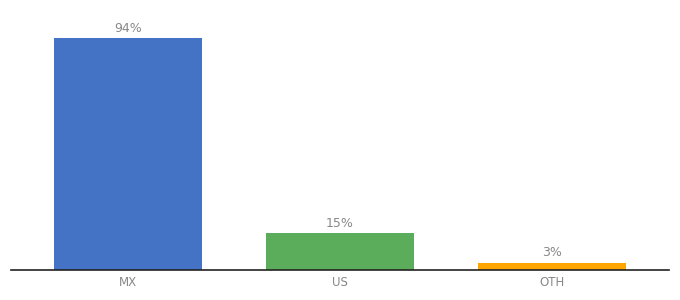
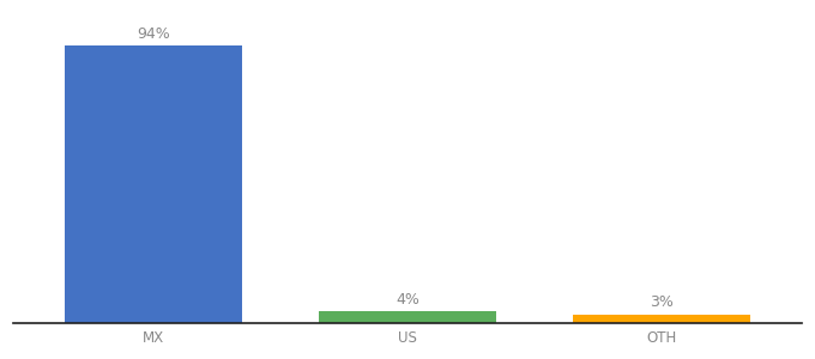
US: 15% -> 4%
